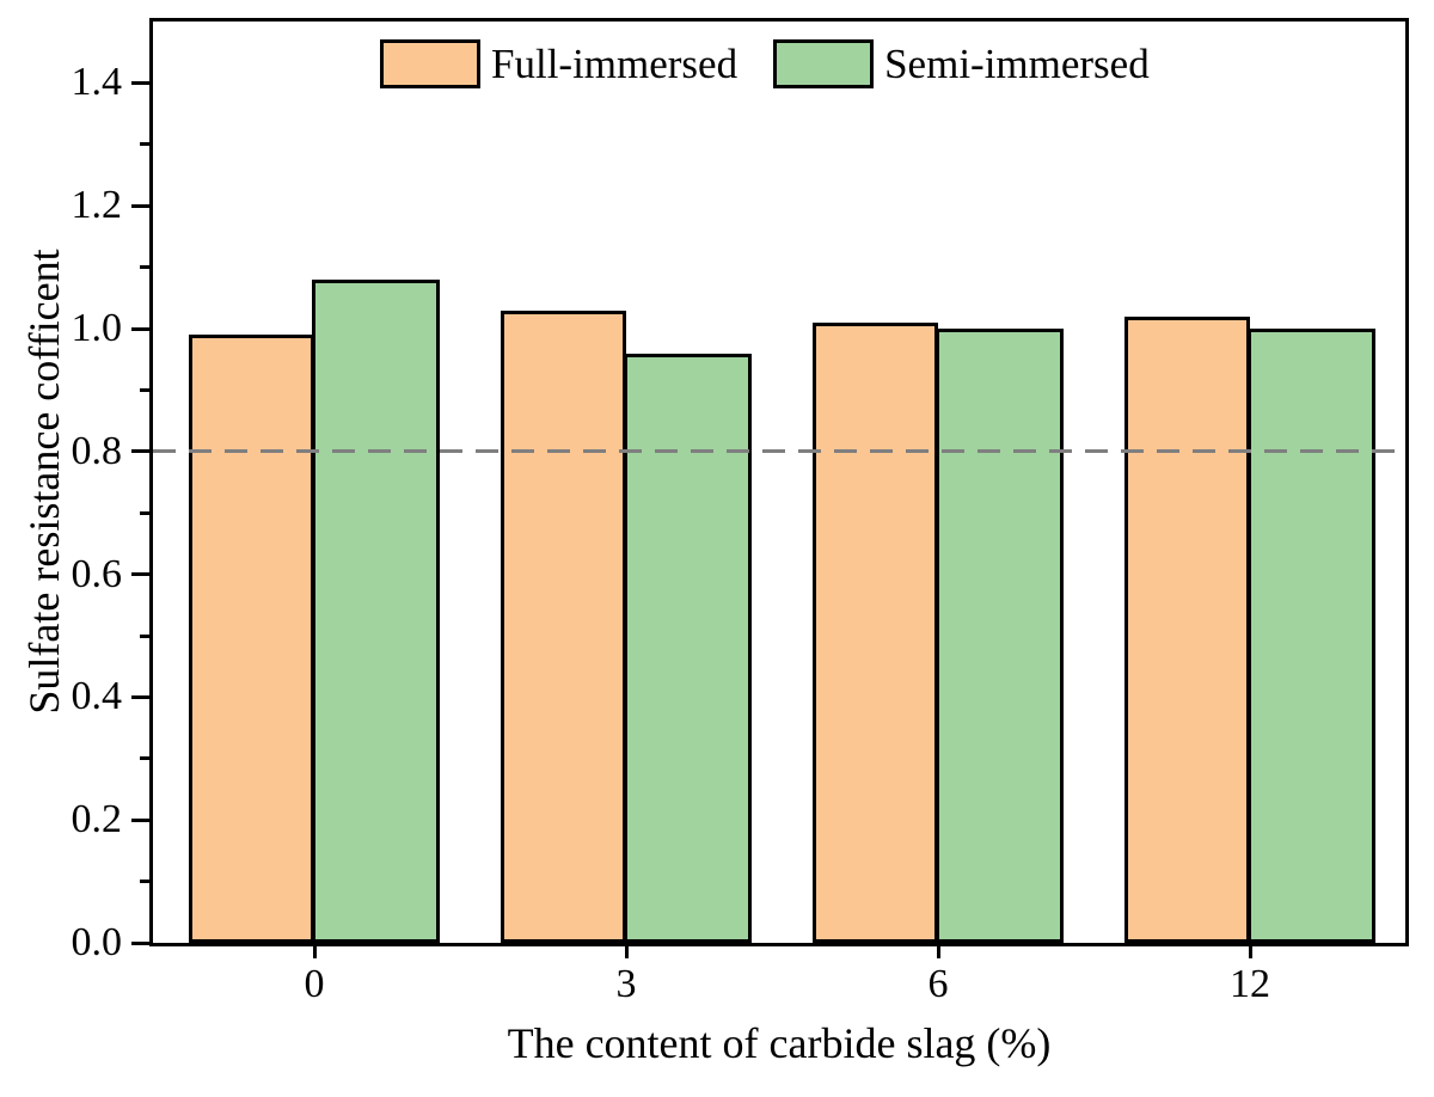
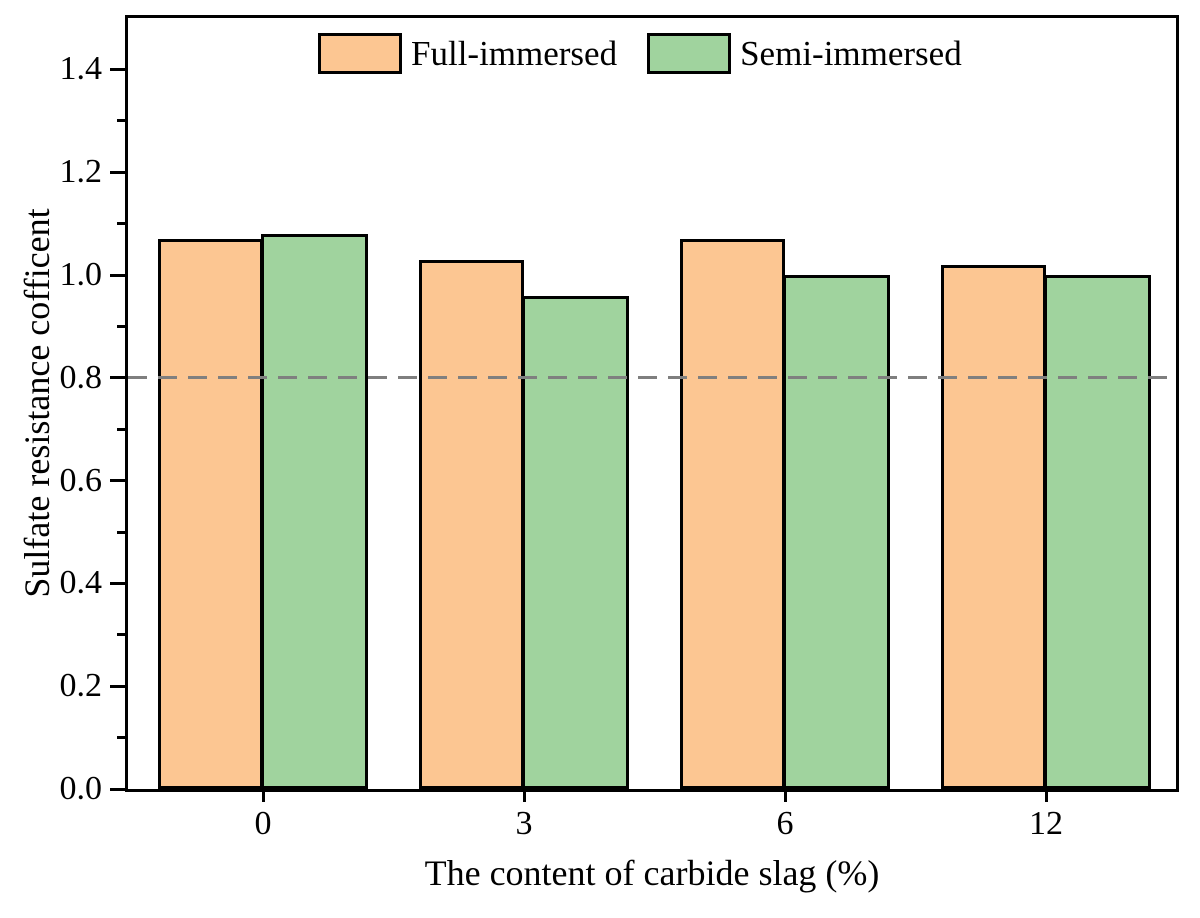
Full-immersed/0: 0.99 -> 1.07
Full-immersed/6: 1.01 -> 1.07
